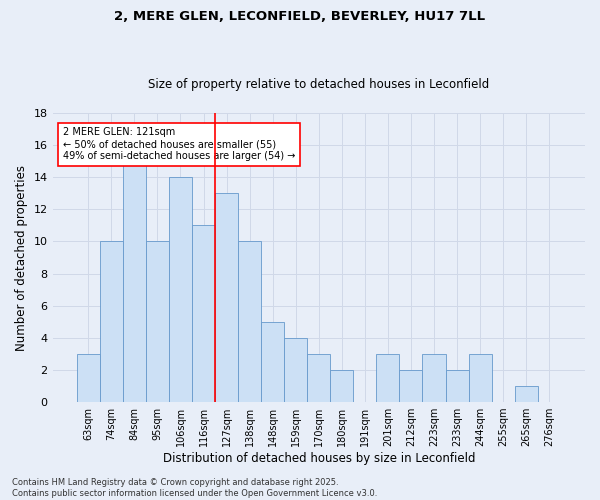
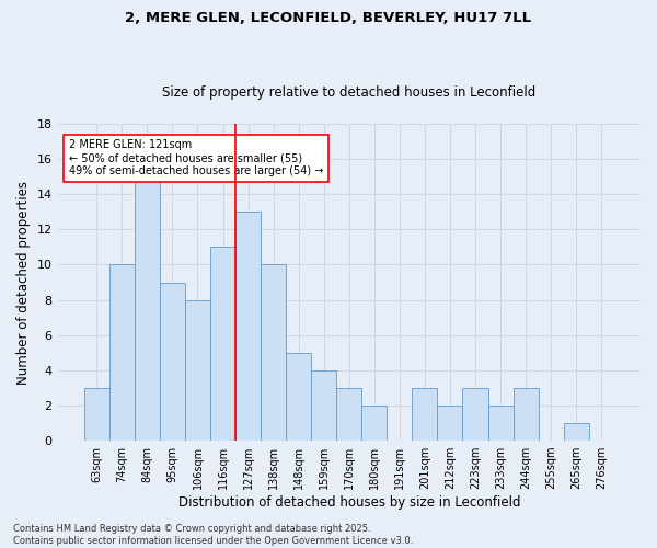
95sqm: 10 -> 9
106sqm: 14 -> 8
